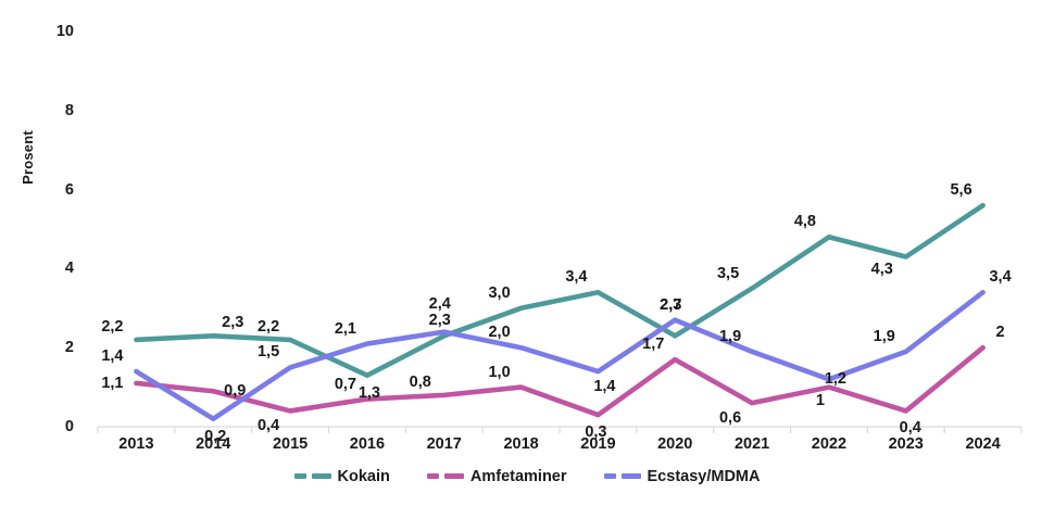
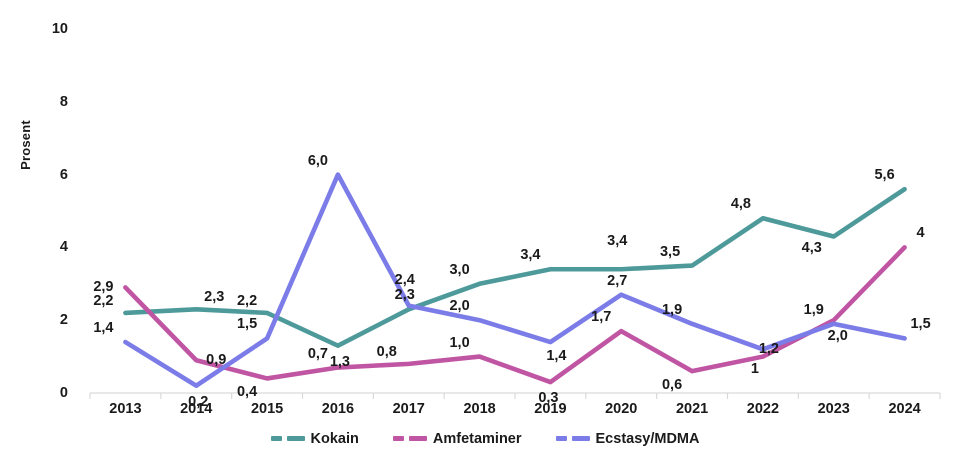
Amfetaminer/2013: 1,1 -> 2,9
Ecstasy/MDMA/2016: 2,1 -> 6,0
Kokain/2020: 2,3 -> 3,4
Amfetaminer/2023: 0,4 -> 2,0
Amfetaminer/2024: 2 -> 4
Ecstasy/MDMA/2024: 3,4 -> 1,5
